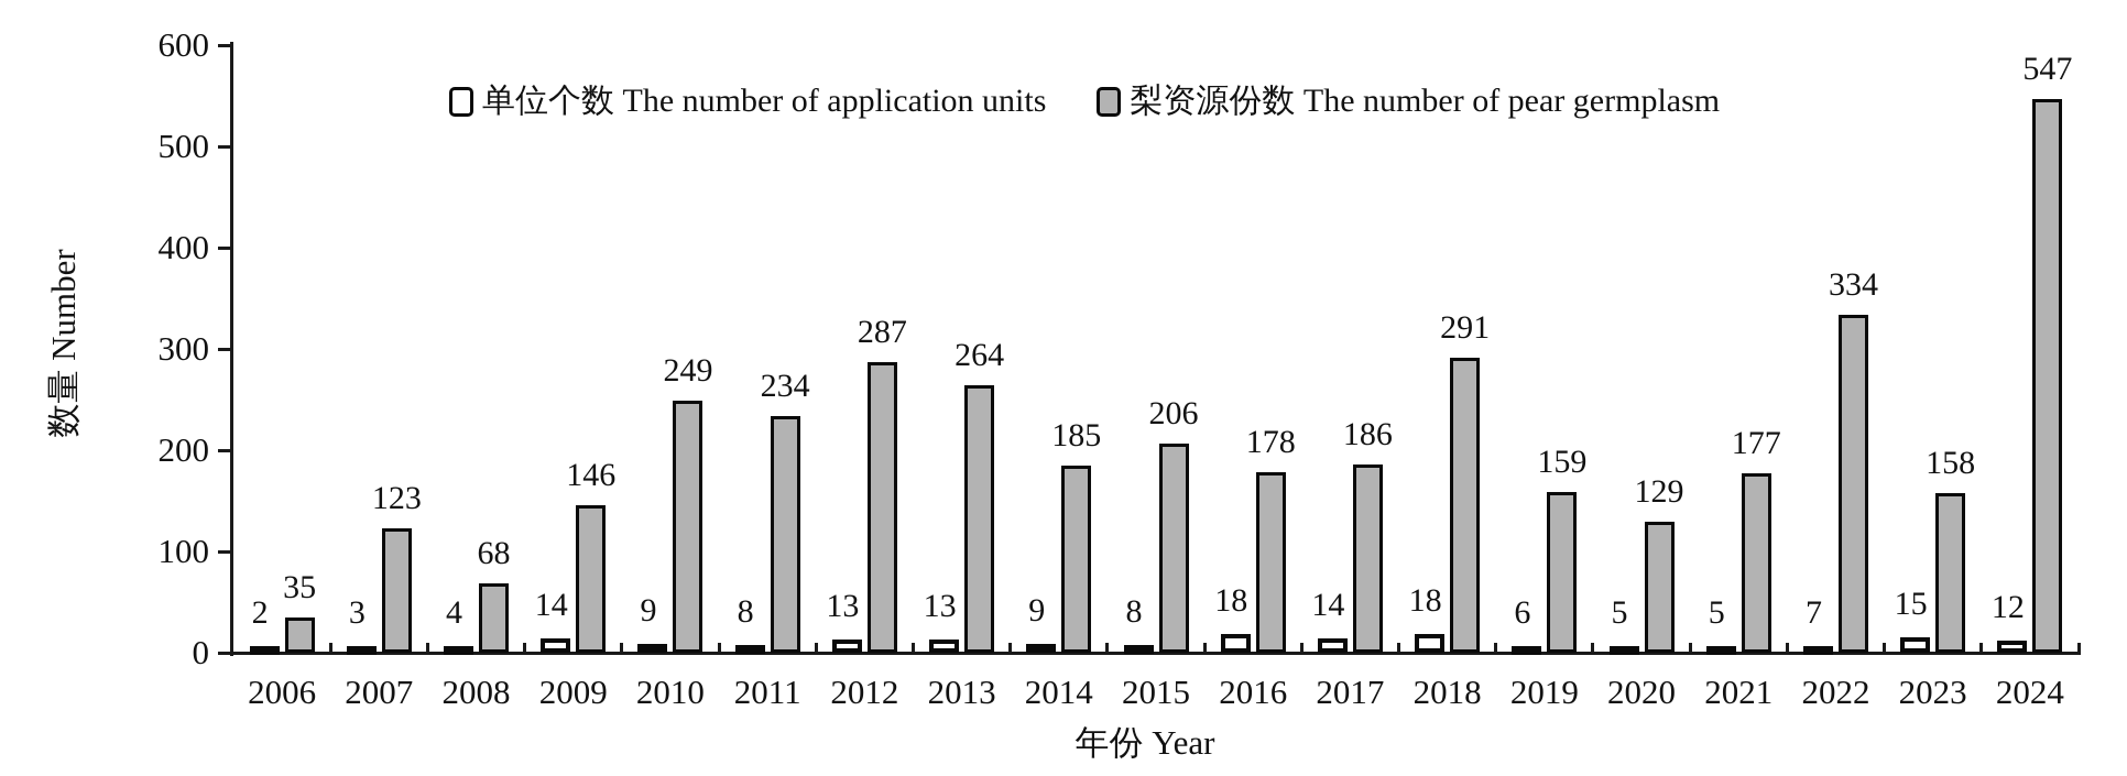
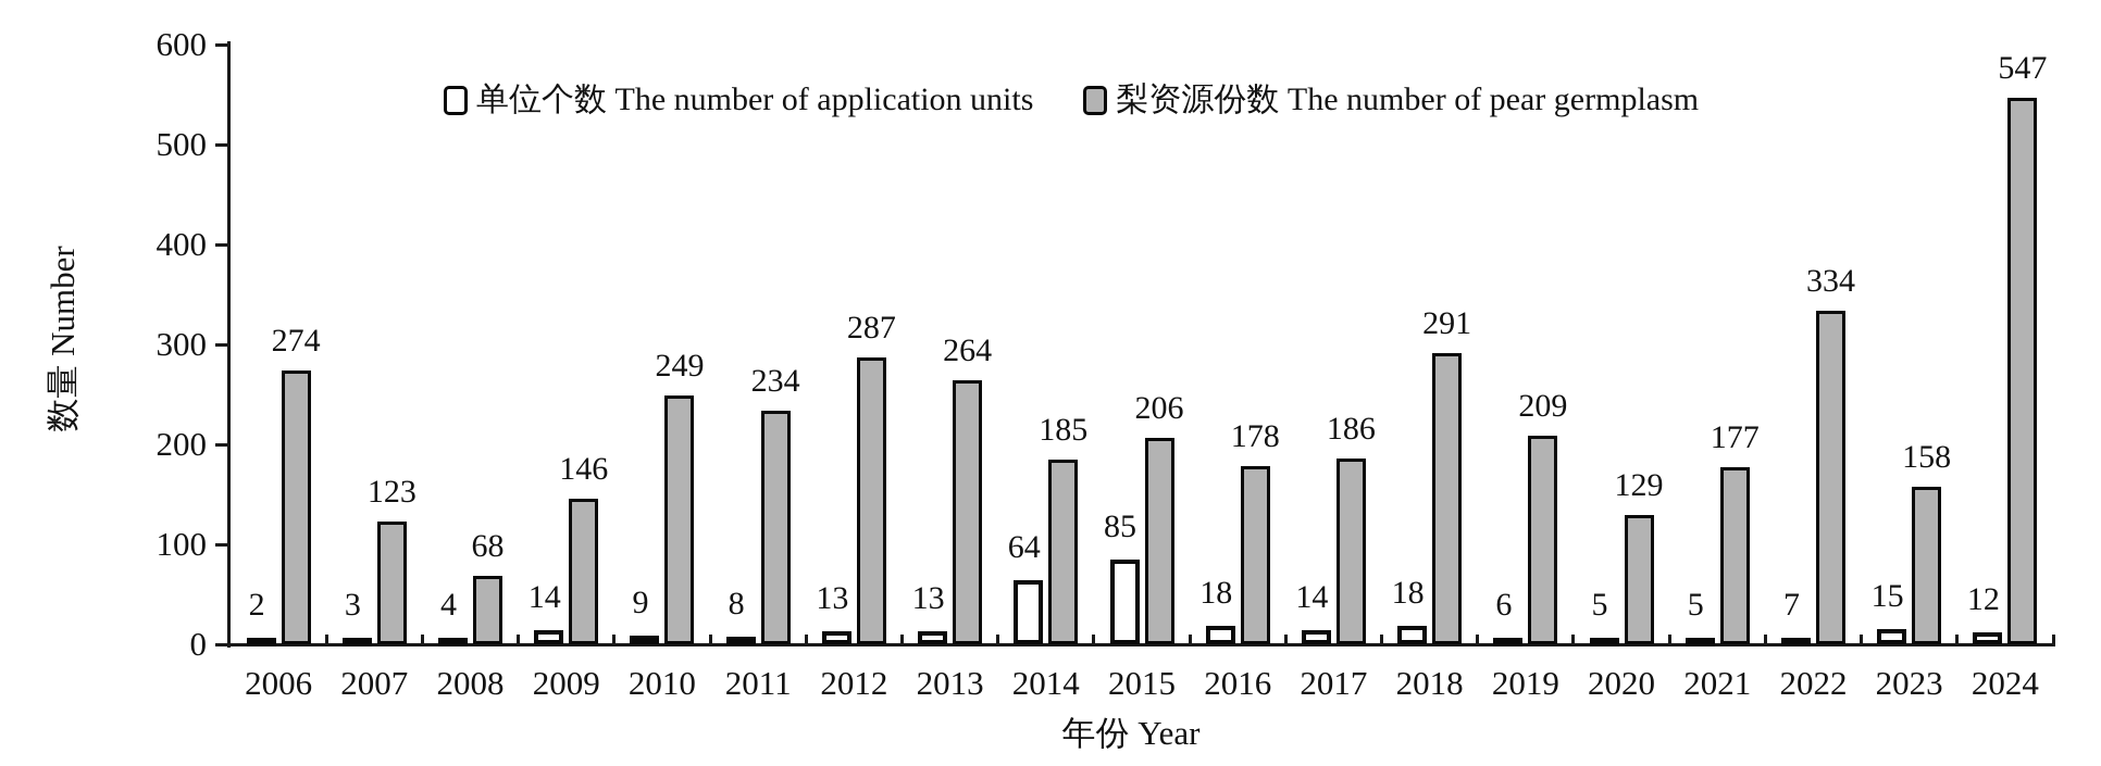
梨资源份数 The number of pear germplasm/2006: 35 -> 274
单位个数 The number of application units/2014: 9 -> 64
单位个数 The number of application units/2015: 8 -> 85
梨资源份数 The number of pear germplasm/2019: 159 -> 209
